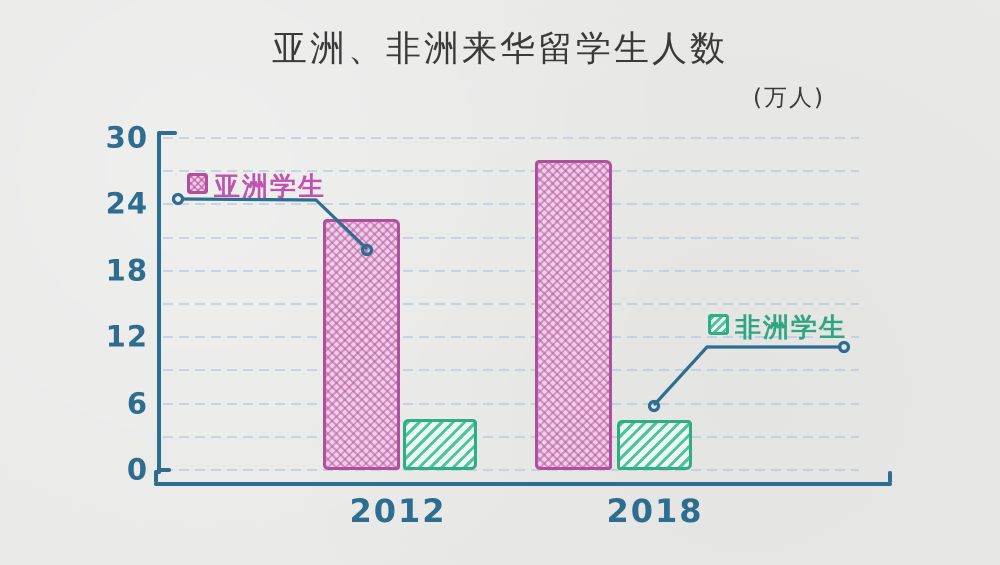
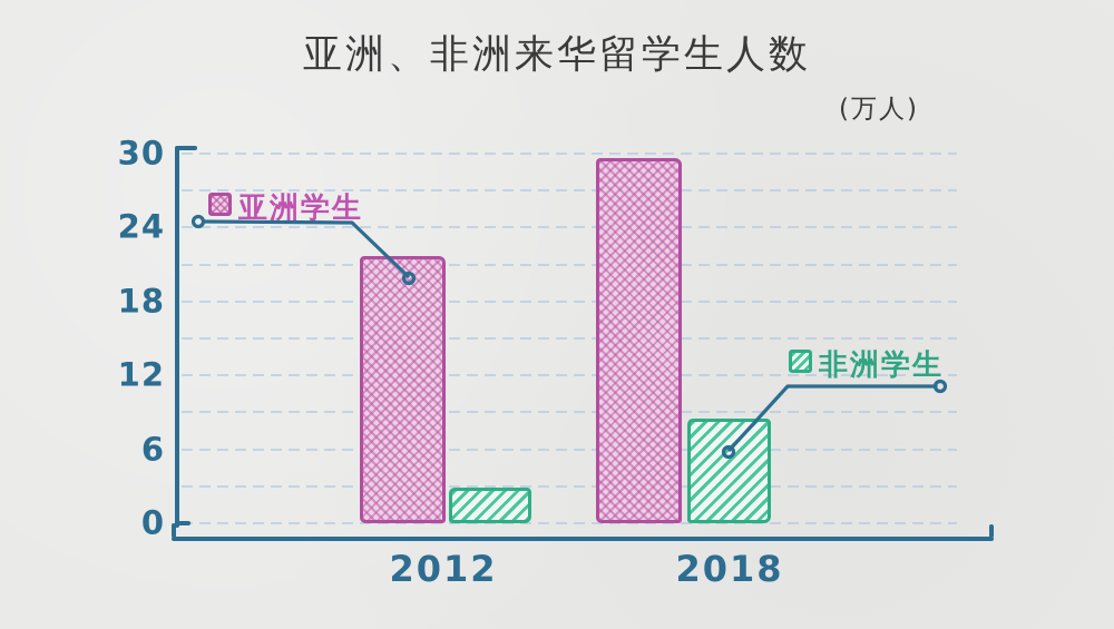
亚洲学生/2012: 22.7 -> 21.7
非洲学生/2012: 4.6 -> 2.9
亚洲学生/2018: 28.0 -> 29.6
非洲学生/2018: 4.5 -> 8.5
